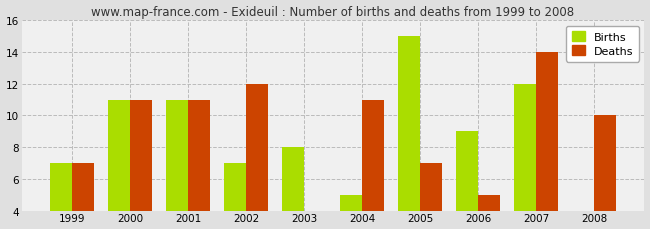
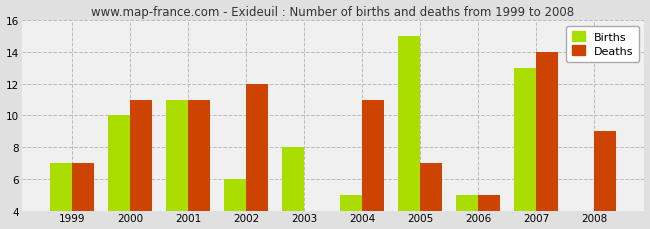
Births/2000: 11 -> 10
Births/2002: 7 -> 6
Births/2006: 9 -> 5
Births/2007: 12 -> 13
Deaths/2008: 10 -> 9
